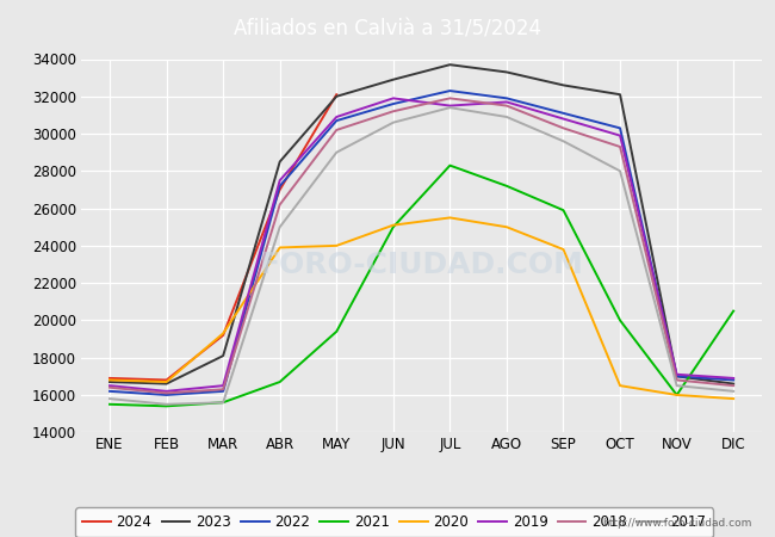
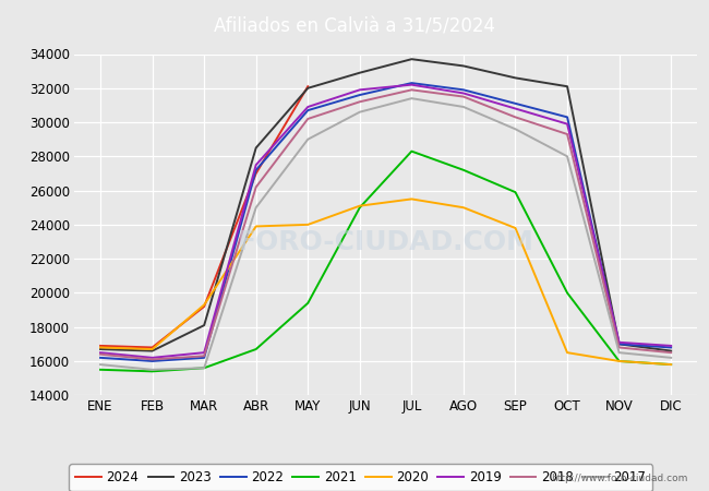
2019/JUL: 31500 -> 32200
2021/DIC: 20500 -> 15800
